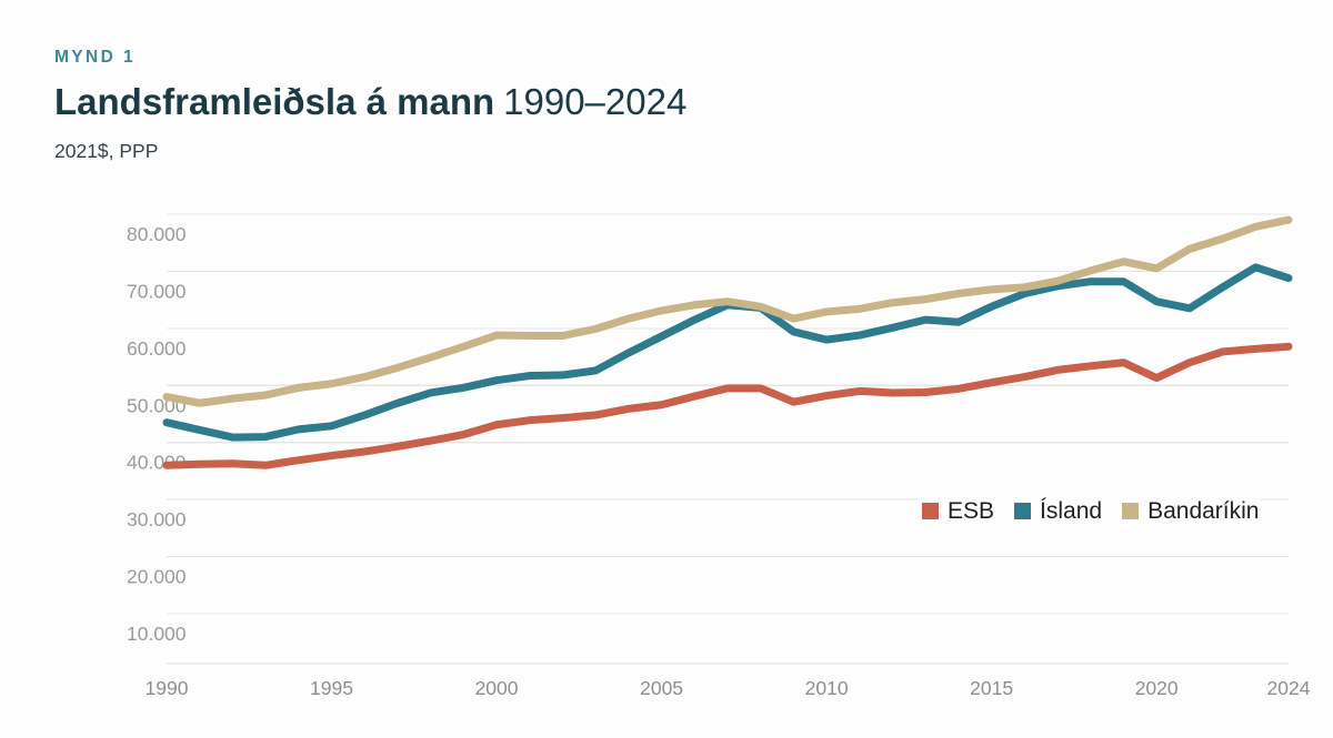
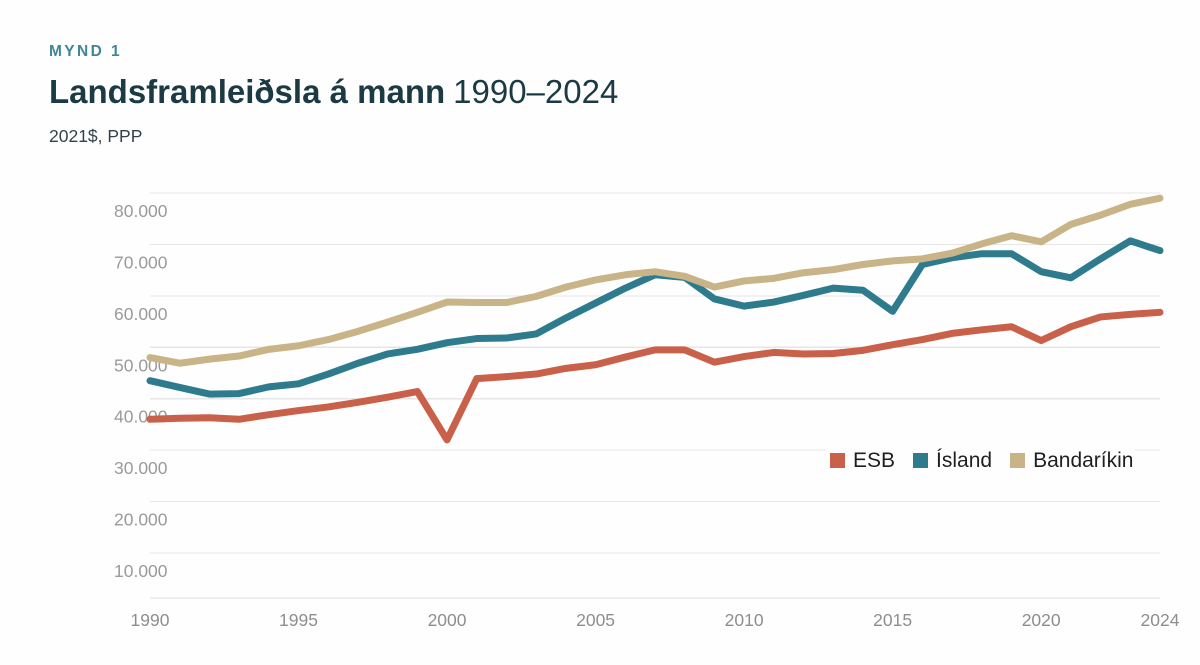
ESB/2000: 43000 -> 32000
Ísland/2015: 64000 -> 57000
